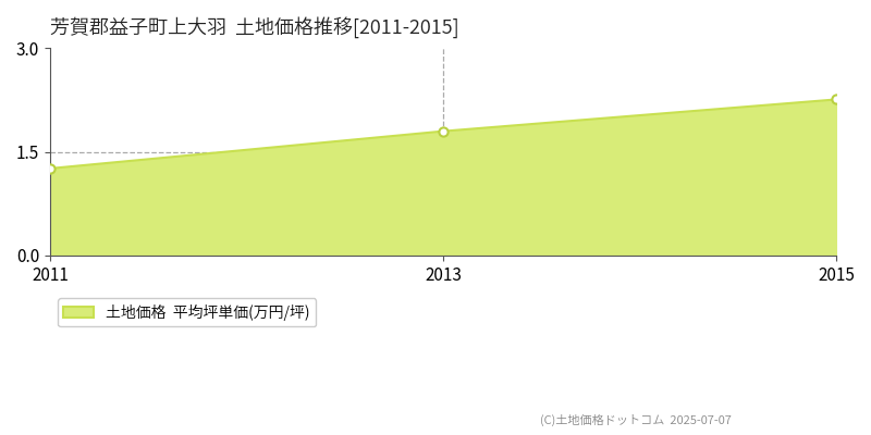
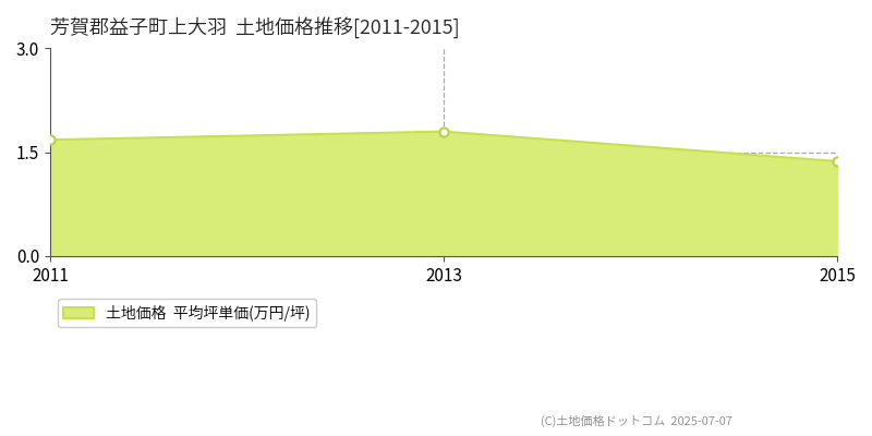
2011: 1.26 -> 1.68
2015: 2.26 -> 1.37
